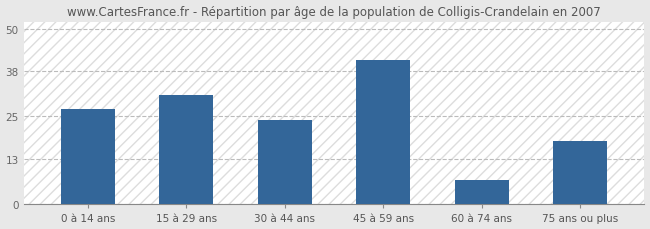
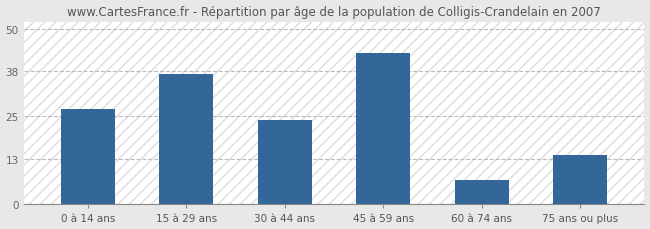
15 à 29 ans: 31 -> 37
45 à 59 ans: 41 -> 43
75 ans ou plus: 18 -> 14
